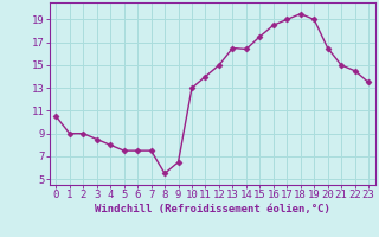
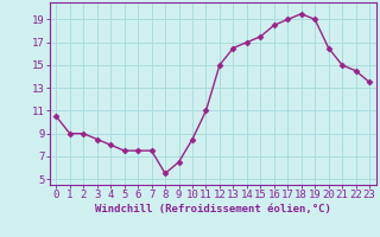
10: 13.0 -> 8.5
11: 14.0 -> 11.0
14: 16.4 -> 17.0
